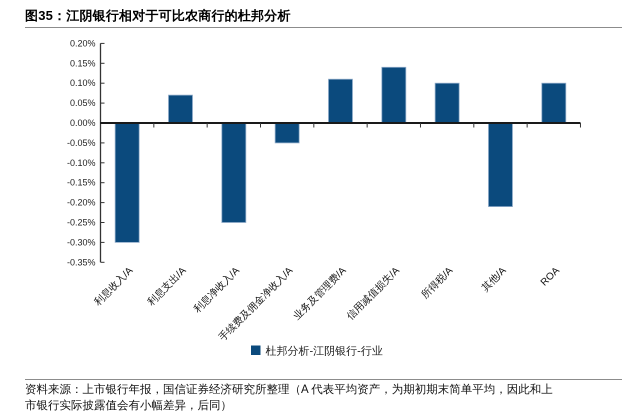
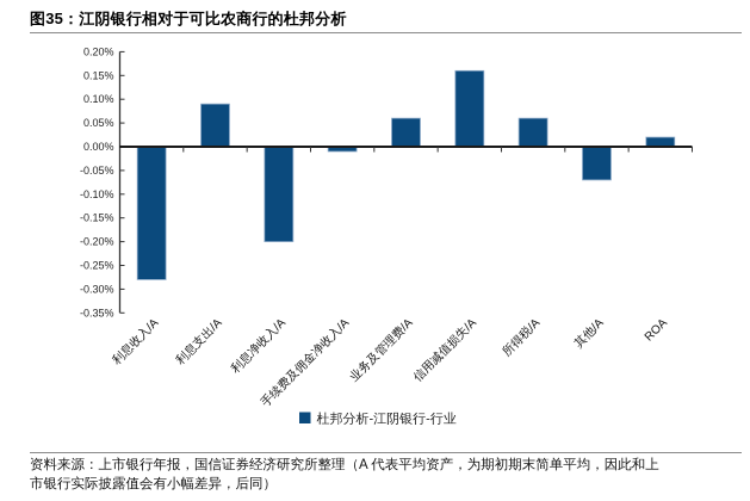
利息收入/A: -0.30% -> -0.28%
利息支出/A: 0.07% -> 0.09%
利息净收入/A: -0.25% -> -0.20%
手续费及佣金净收入/A: -0.05% -> -0.01%
业务及管理费/A: 0.11% -> 0.06%
信用减值损失/A: 0.14% -> 0.16%
所得税/A: 0.10% -> 0.06%
其他/A: -0.21% -> -0.07%
ROA: 0.10% -> 0.02%
